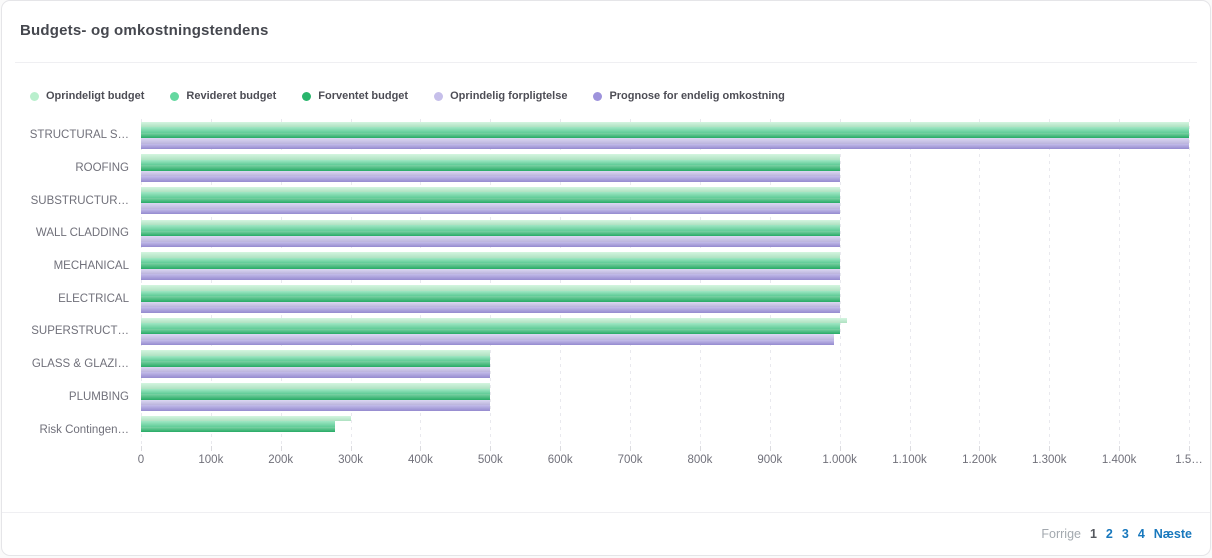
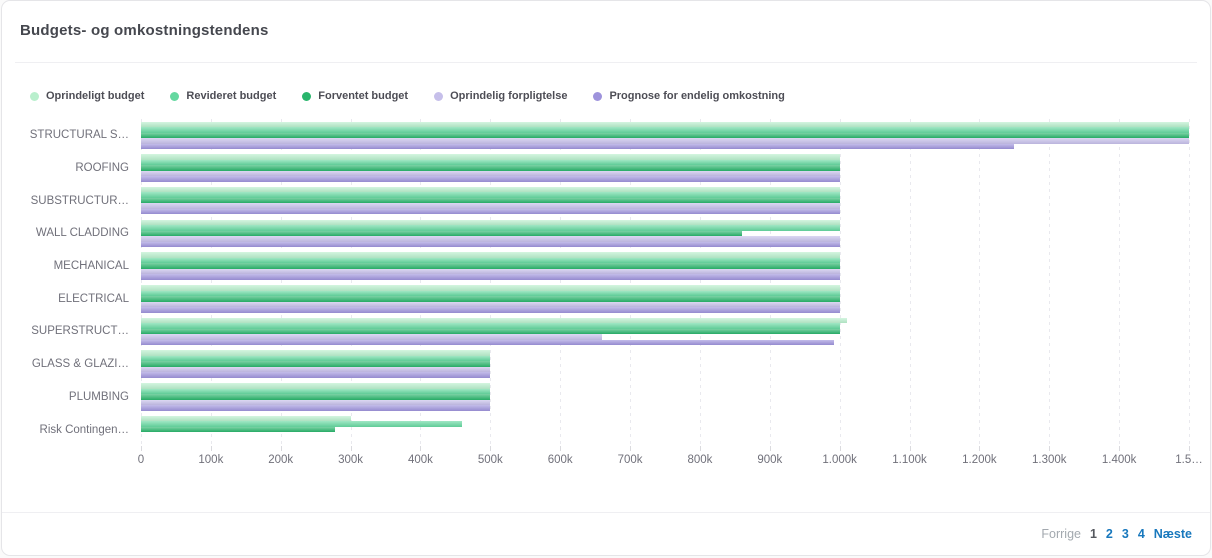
Prognose for endelig omkostning/STRUCTURAL S…: 1500k -> 1250k
Forventet budget/WALL CLADDING: 1000k -> 860k
Oprindelig forpligtelse/SUPERSTRUCT…: 990k -> 660k
Revideret budget/Risk Contingen…: 280k -> 460k
